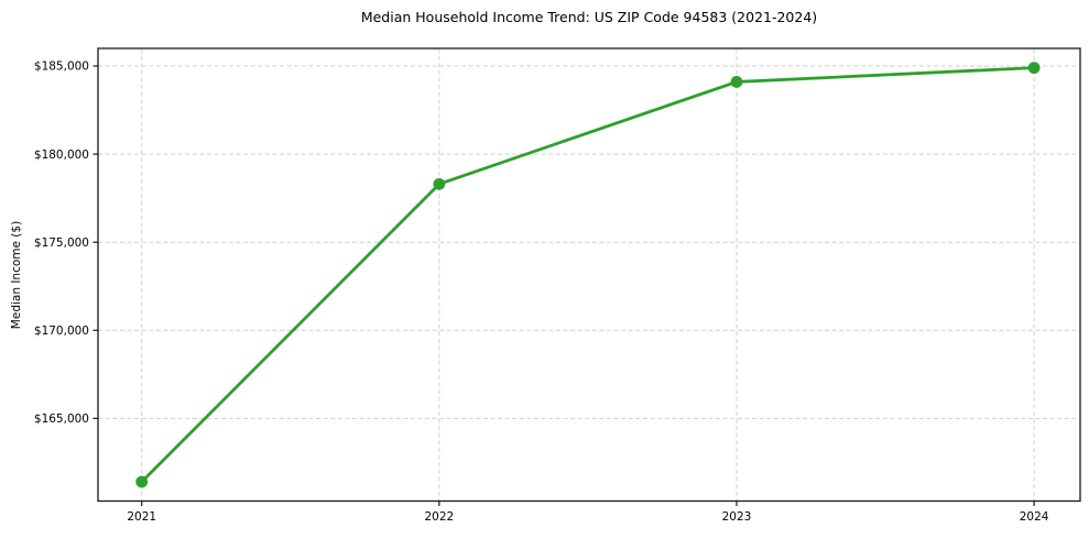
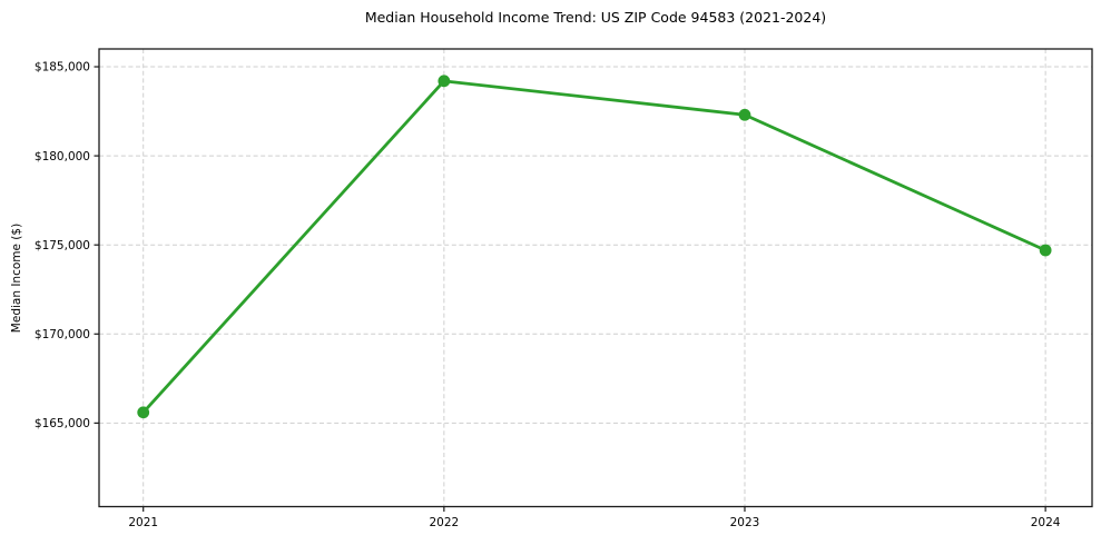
2021: $161400 -> $165600
2022: $178300 -> $184200
2023: $184100 -> $182300
2024: $184900 -> $174700
